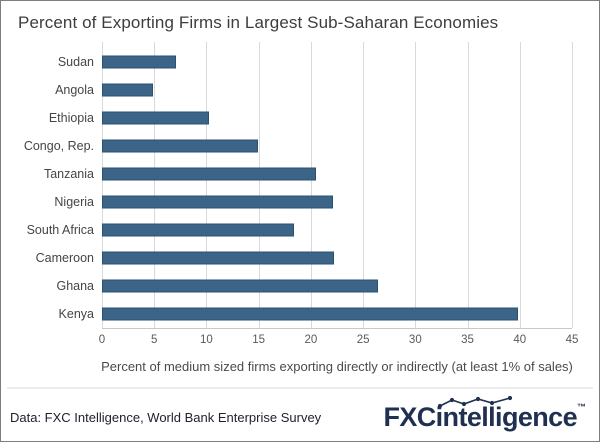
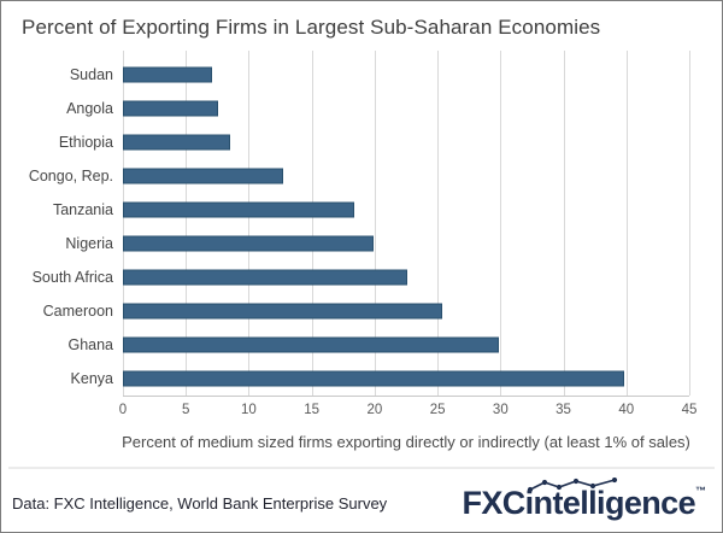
Angola: 4.7 -> 7.4
Ethiopia: 10.1 -> 8.3
Congo, Rep.: 14.7 -> 12.5
Tanzania: 20.3 -> 18.2
Nigeria: 21.9 -> 19.7
South Africa: 18.2 -> 22.4
Cameroon: 22.0 -> 25.2
Ghana: 26.2 -> 29.7
